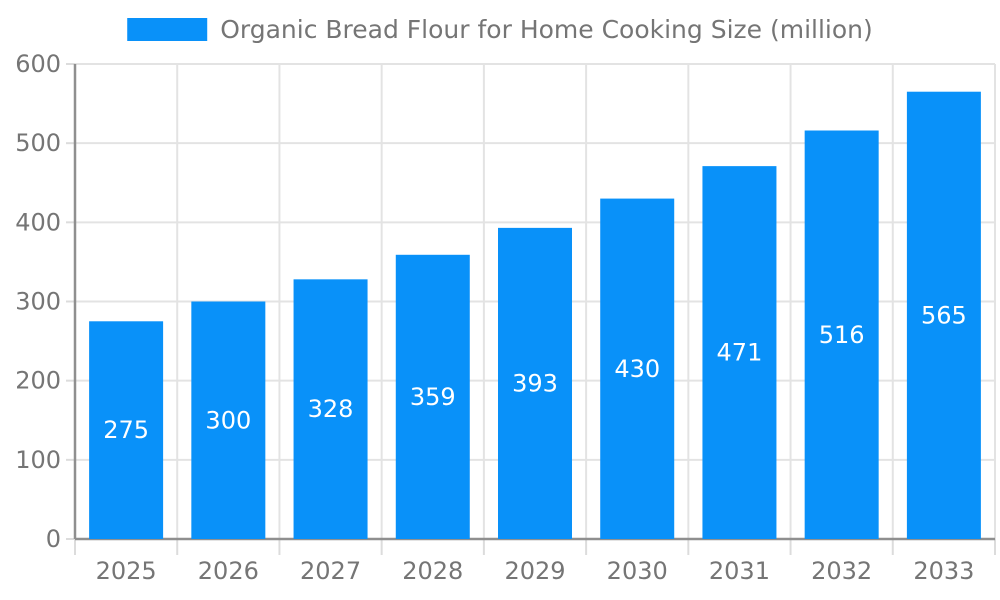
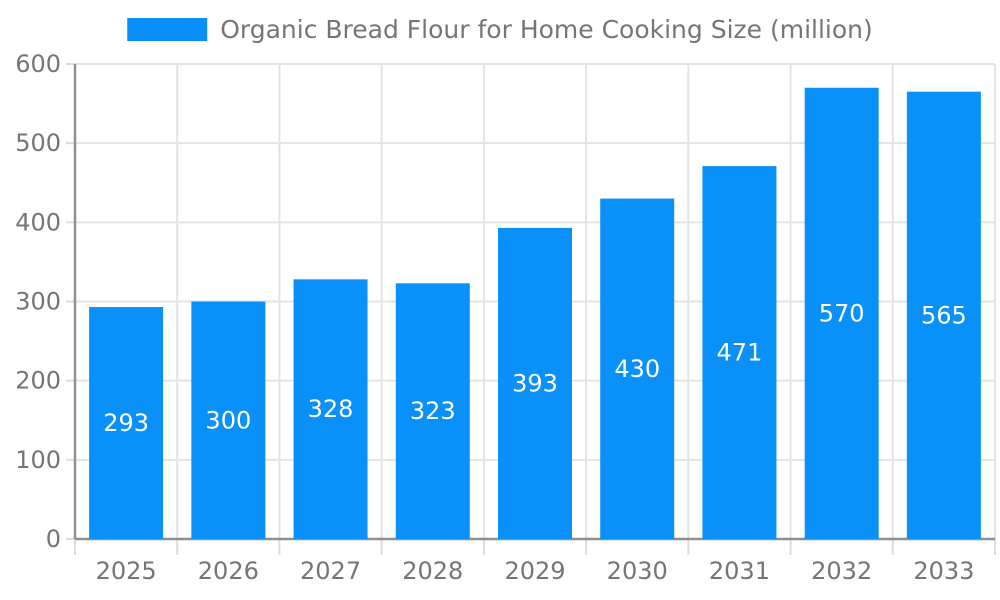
2025: 275 -> 293
2028: 359 -> 323
2032: 516 -> 570
